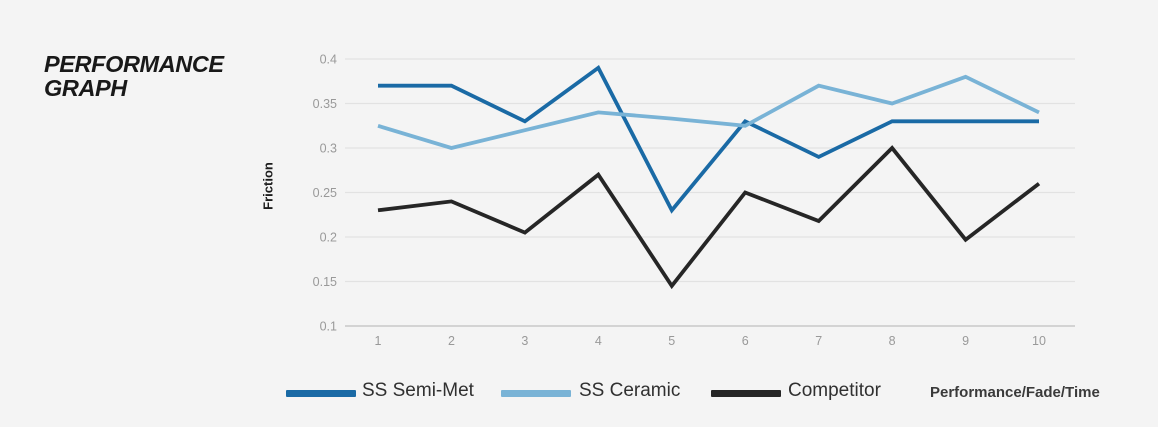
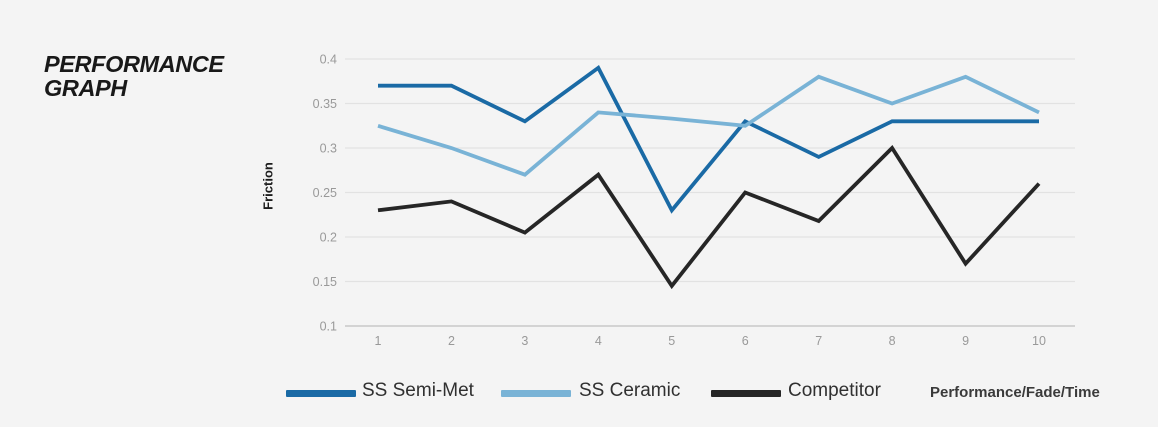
SS Ceramic/3: 0.32 -> 0.27
SS Ceramic/7: 0.37 -> 0.38
Competitor/9: 0.20 -> 0.17
